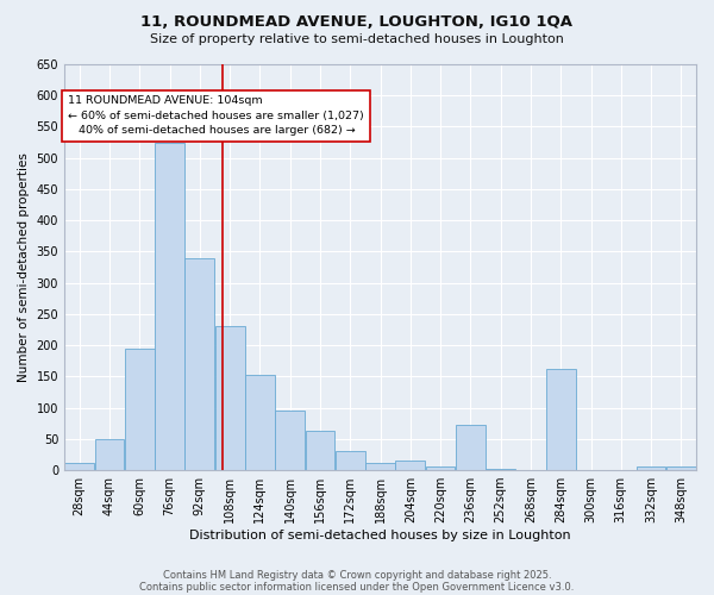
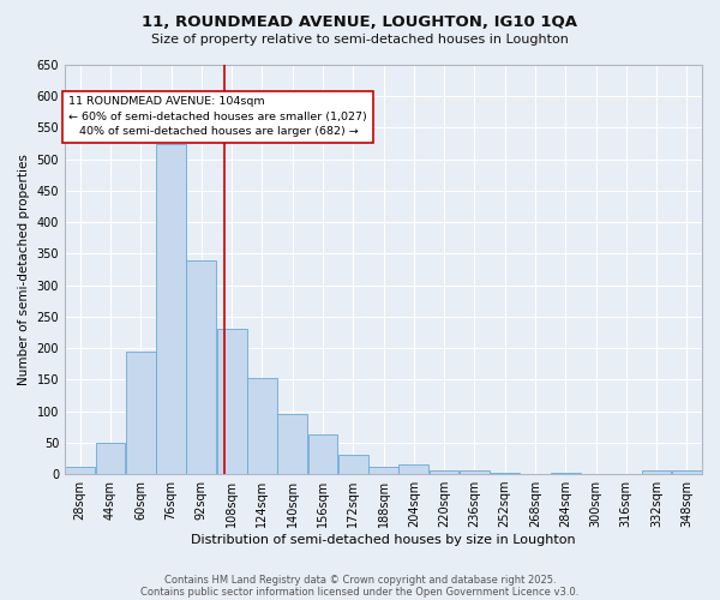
236sqm: 72 -> 5
284sqm: 162 -> 2
